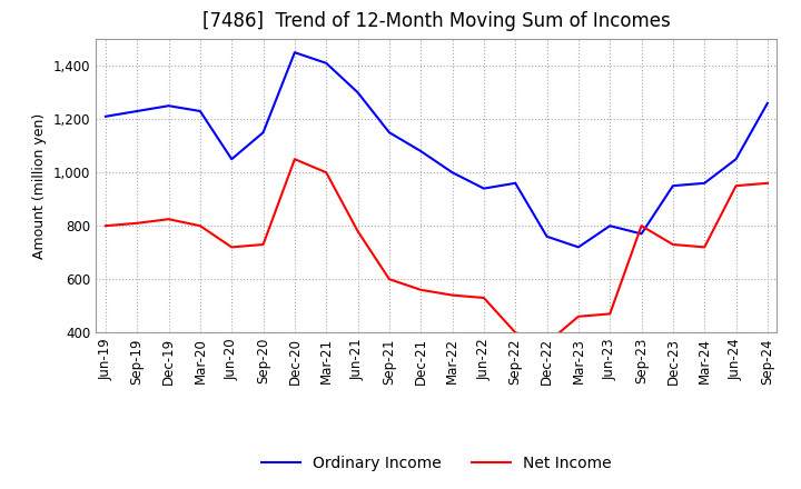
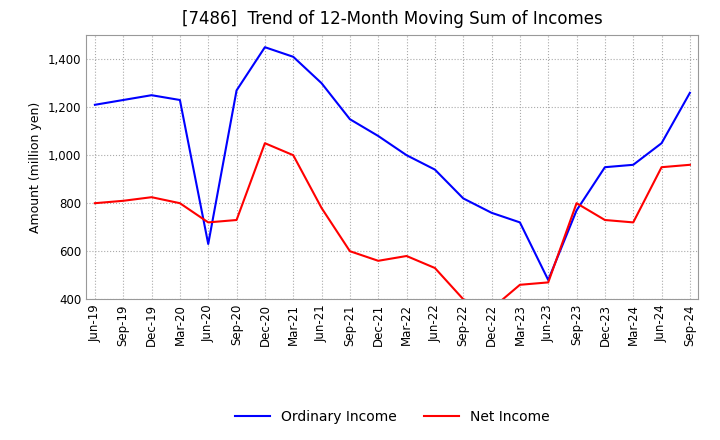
Ordinary Income/Jun-20: 1,050 -> 630
Ordinary Income/Sep-20: 1,150 -> 1,270
Net Income/Mar-22: 540 -> 580
Ordinary Income/Sep-22: 960 -> 820
Ordinary Income/Jun-23: 800 -> 480
